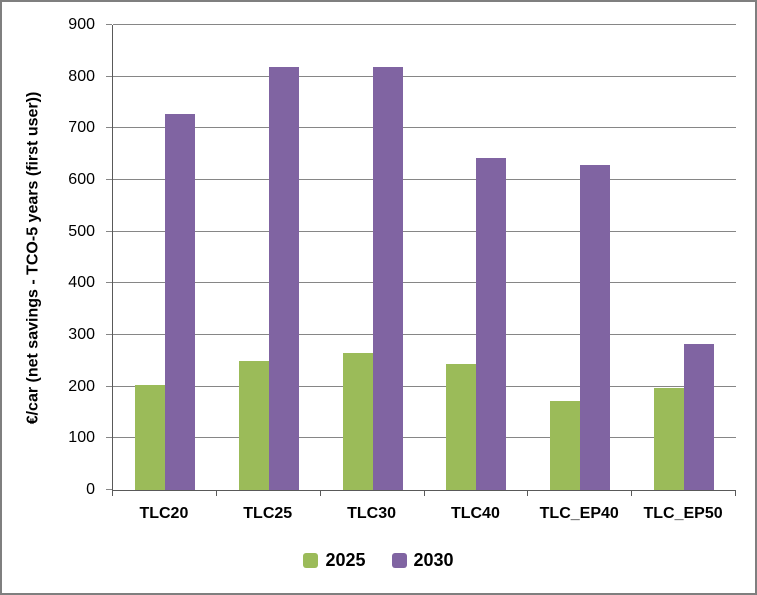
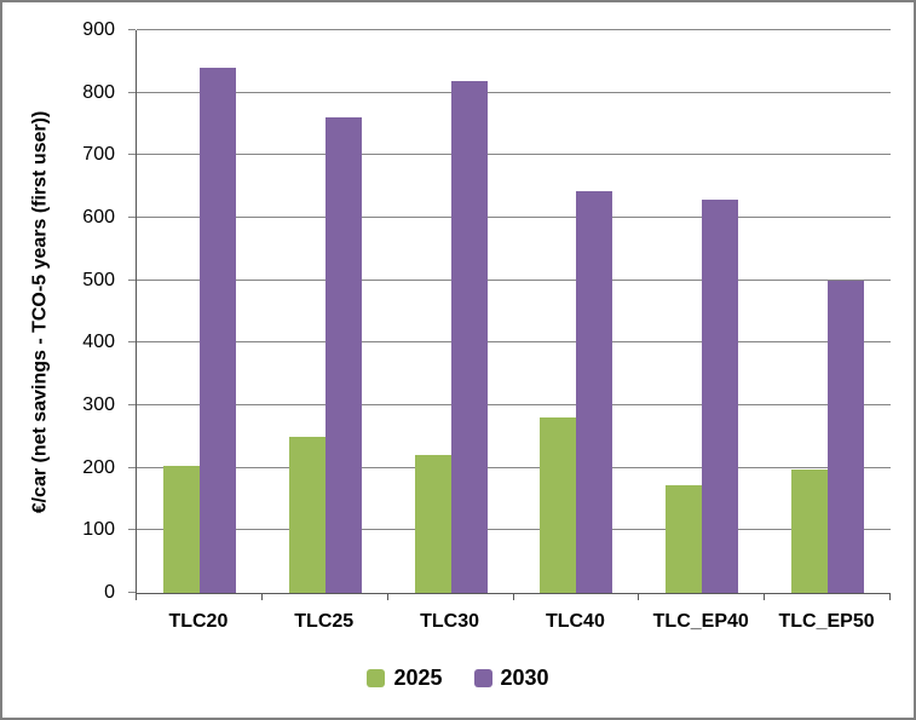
2030/TLC20: 730 -> 840
2030/TLC25: 820 -> 760
2025/TLC30: 270 -> 220
2025/TLC40: 240 -> 280
2030/TLC_EP50: 280 -> 500
